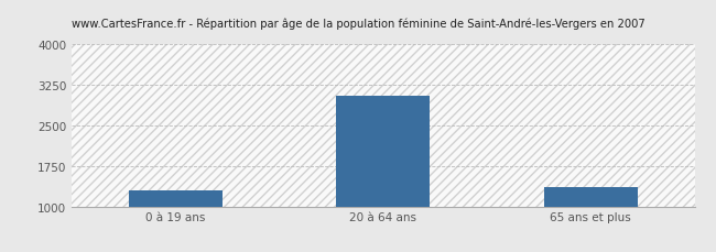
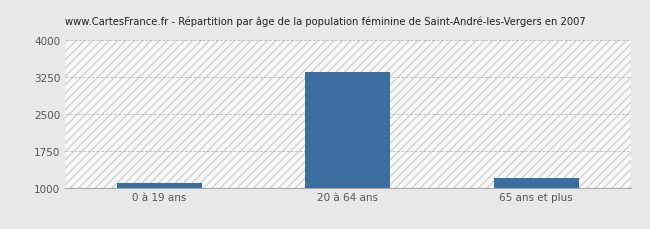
0 à 19 ans: 1300 -> 1090
20 à 64 ans: 3050 -> 3350
65 ans et plus: 1350 -> 1200
